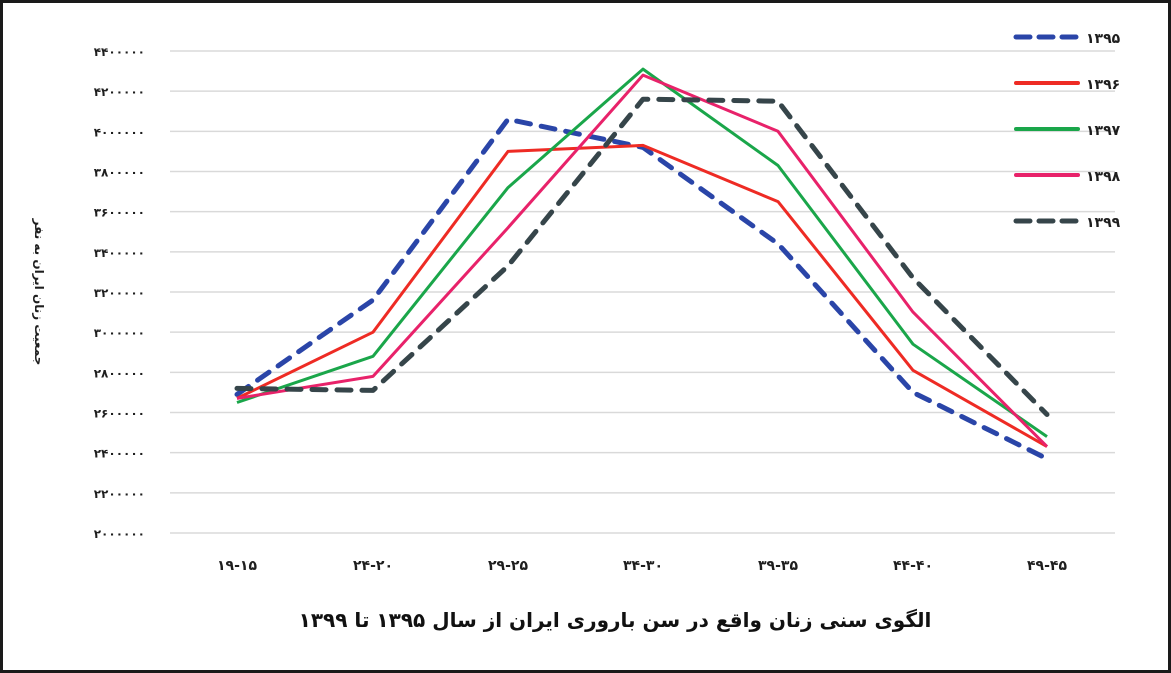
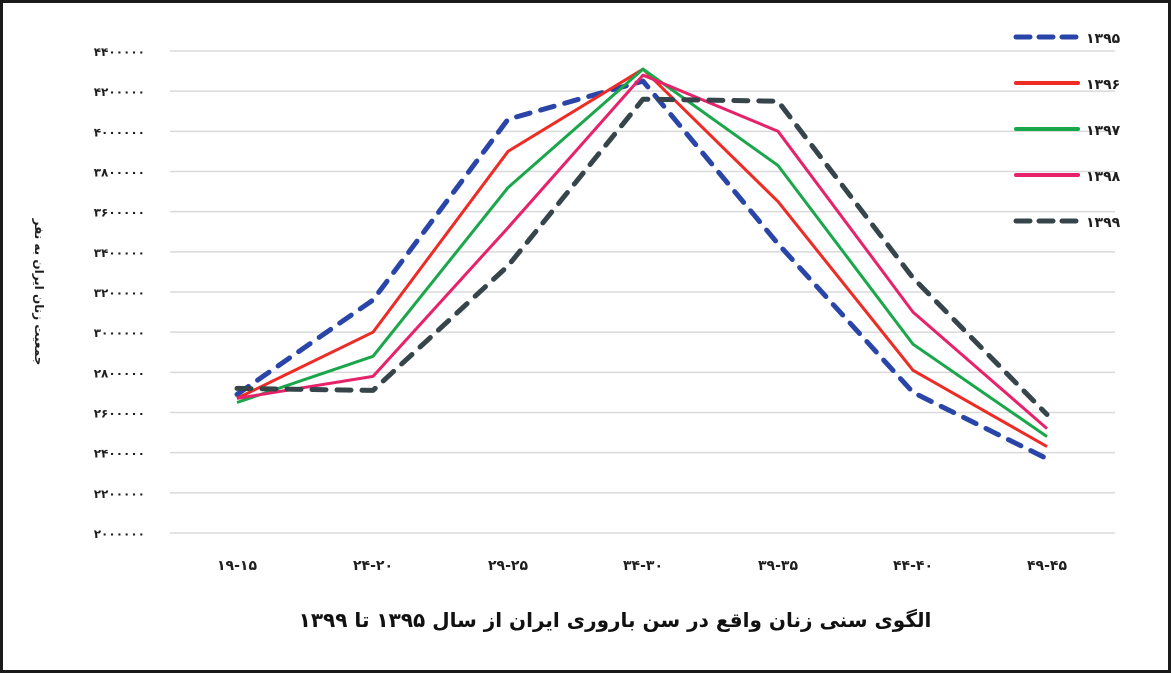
۱۳۹۵/۳۴-۳۰: 3920000 -> 4250000
۱۳۹۶/۳۴-۳۰: 3930000 -> 4310000
۱۳۹۸/۴۹-۴۵: 2430000 -> 2520000
